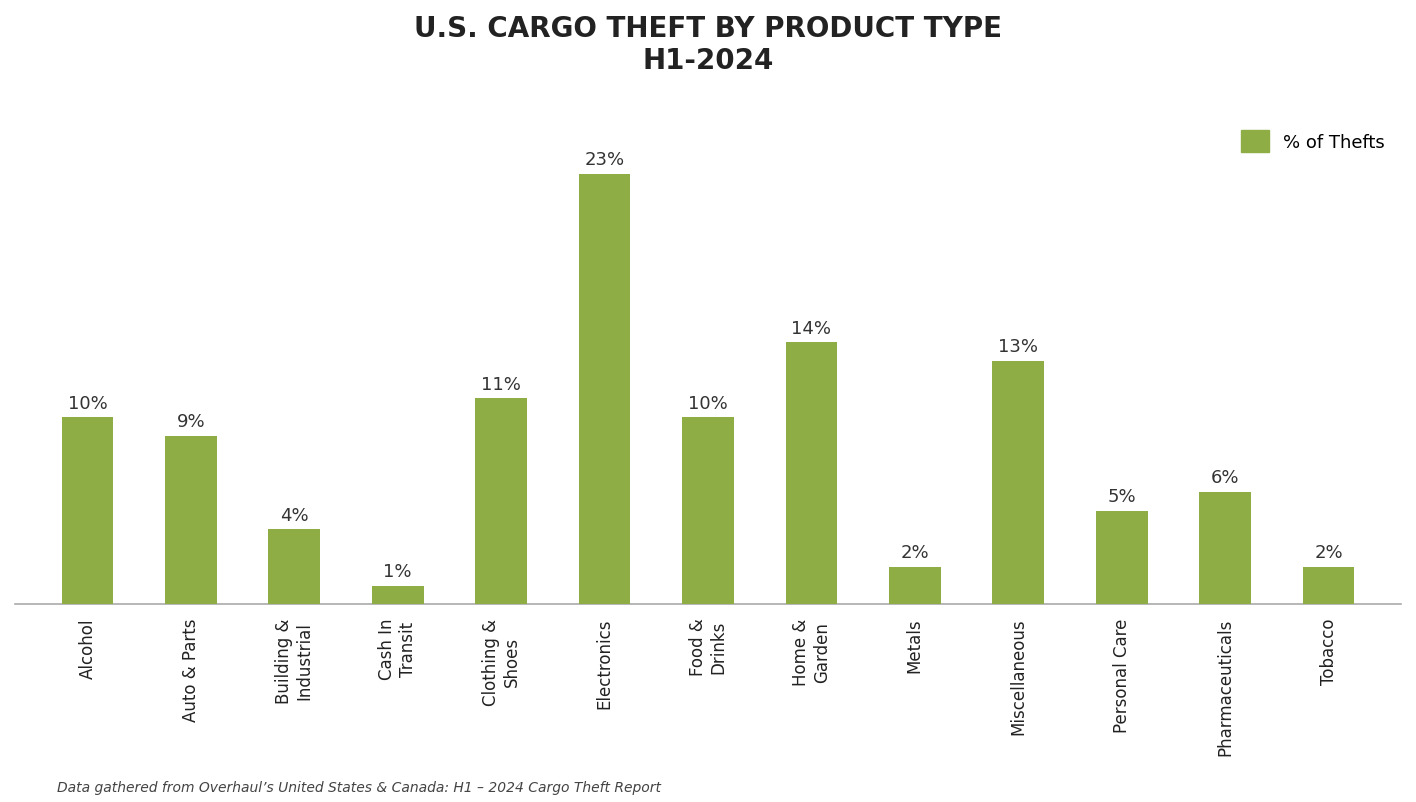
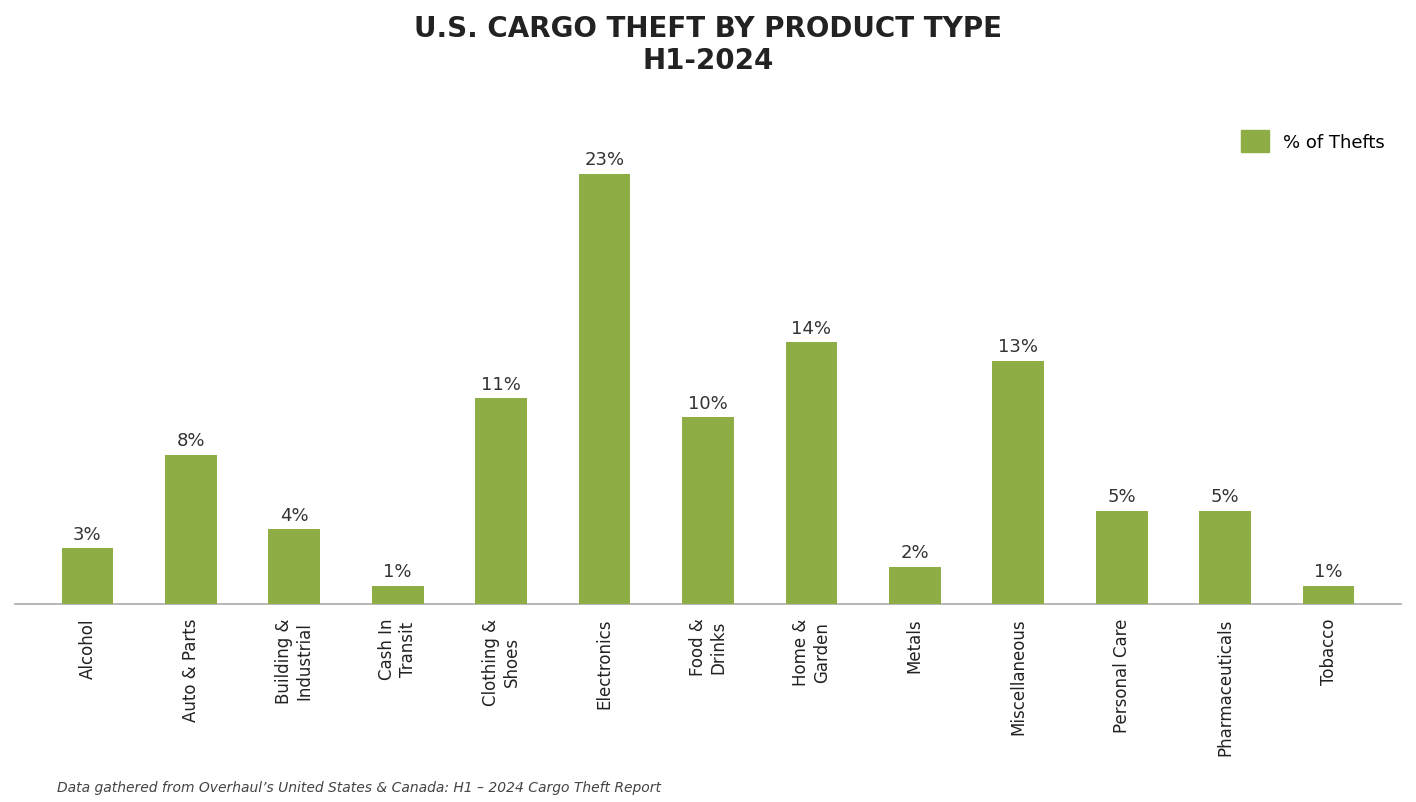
Alcohol: 10% -> 3%
Auto & Parts: 9% -> 8%
Pharmaceuticals: 6% -> 5%
Tobacco: 2% -> 1%
